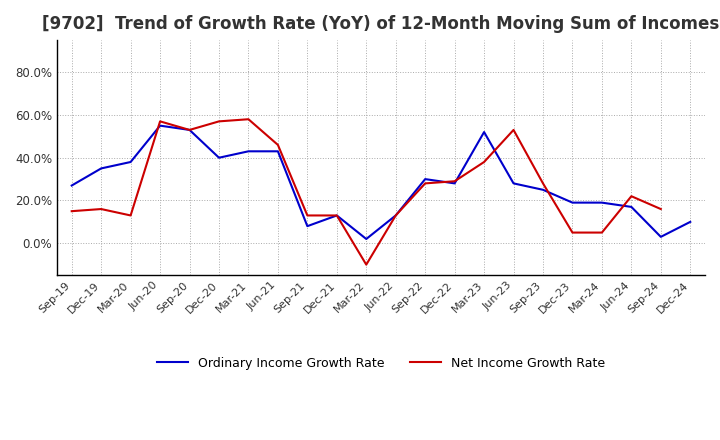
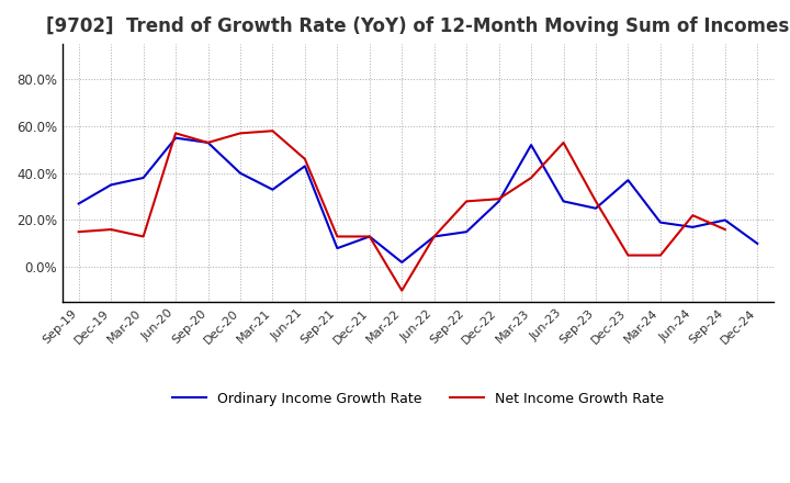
Ordinary Income Growth Rate/Mar-21: 43% -> 33%
Ordinary Income Growth Rate/Sep-22: 30% -> 15%
Ordinary Income Growth Rate/Dec-23: 19% -> 37%
Ordinary Income Growth Rate/Sep-24: 3% -> 20%
